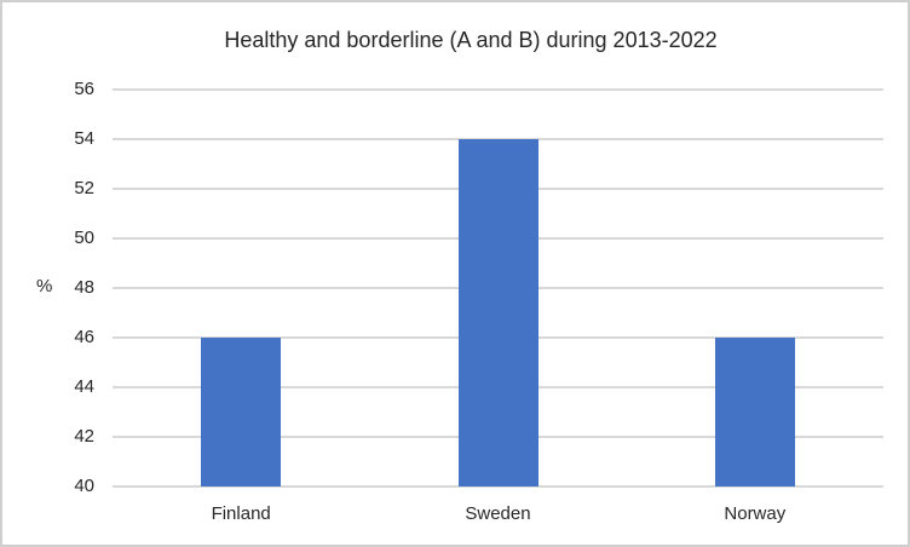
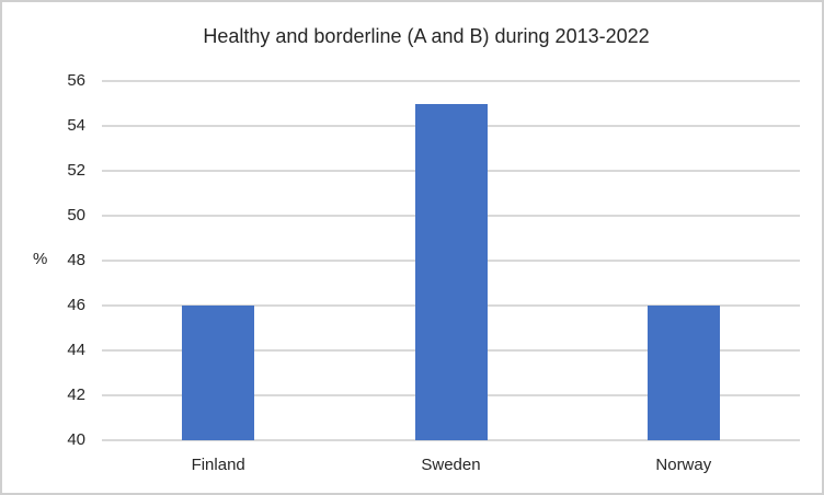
Sweden: 54 -> 55
